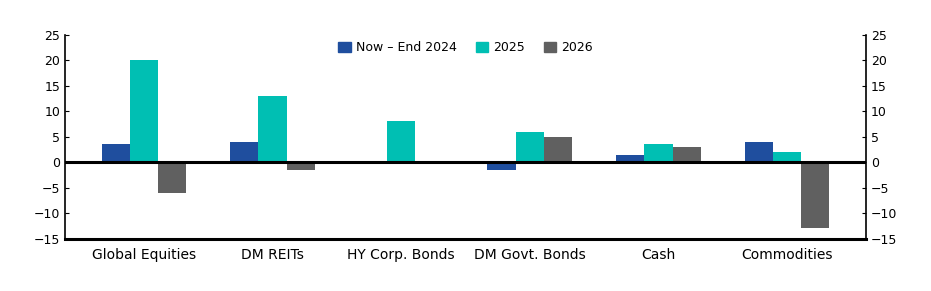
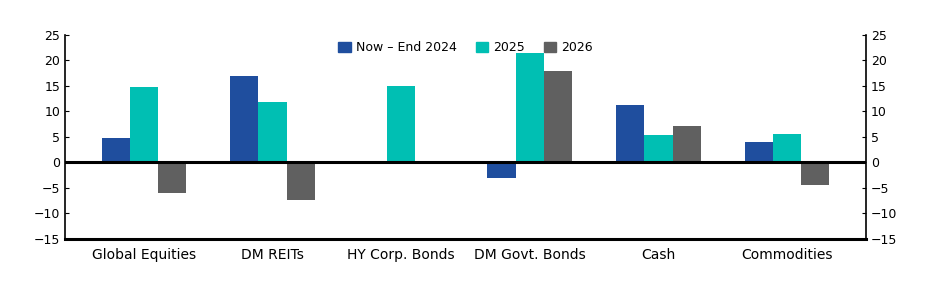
Now – End 2024/Global Equities: 3.5 -> 4.8
2025/Global Equities: 20.0 -> 14.8
Now – End 2024/DM REITs: 4.0 -> 17.0
2025/DM REITs: 13.0 -> 11.8
2026/DM REITs: -1.5 -> -7.4
2025/HY Corp. Bonds: 8.0 -> 15.0
Now – End 2024/DM Govt. Bonds: -1.5 -> -3.0
2025/DM Govt. Bonds: 6.0 -> 21.4
2026/DM Govt. Bonds: 5.0 -> 18.0
Now – End 2024/Cash: 1.5 -> 11.2
2025/Cash: 3.5 -> 5.4
2026/Cash: 3.0 -> 7.2
2025/Commodities: 2.0 -> 5.6
2026/Commodities: -13.0 -> -4.4
